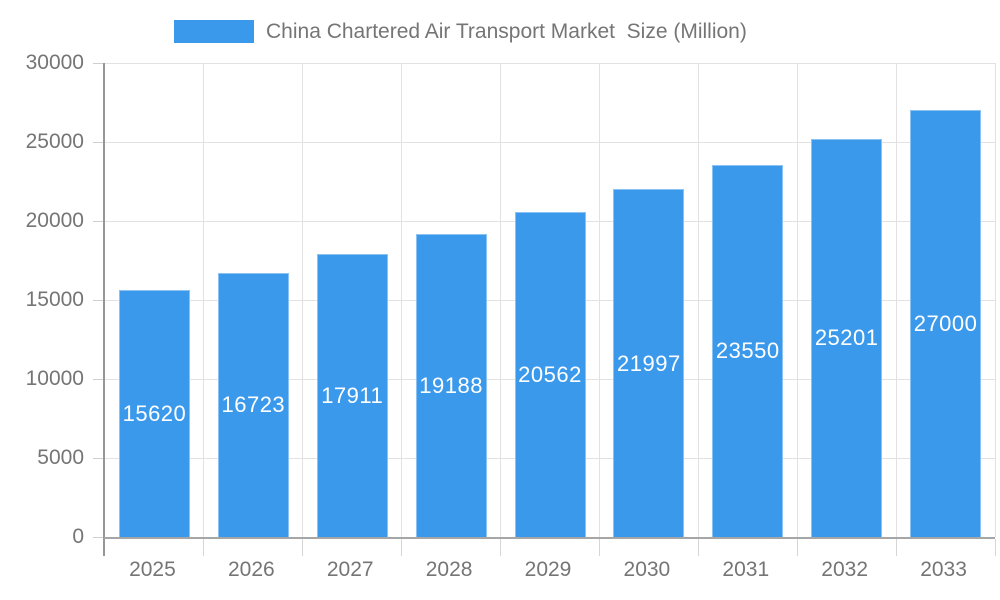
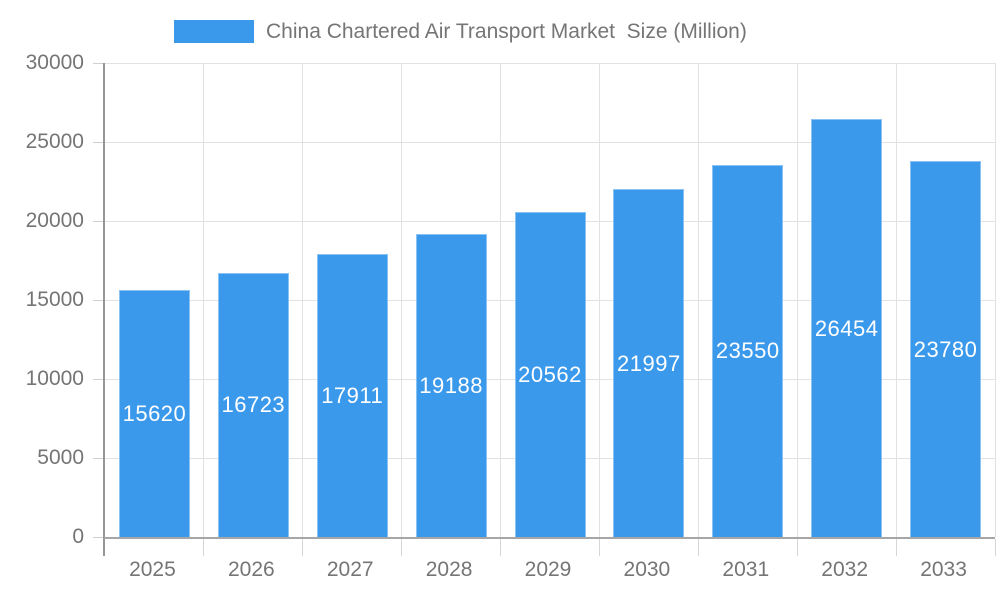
2032: 25201 -> 26454
2033: 27000 -> 23780
